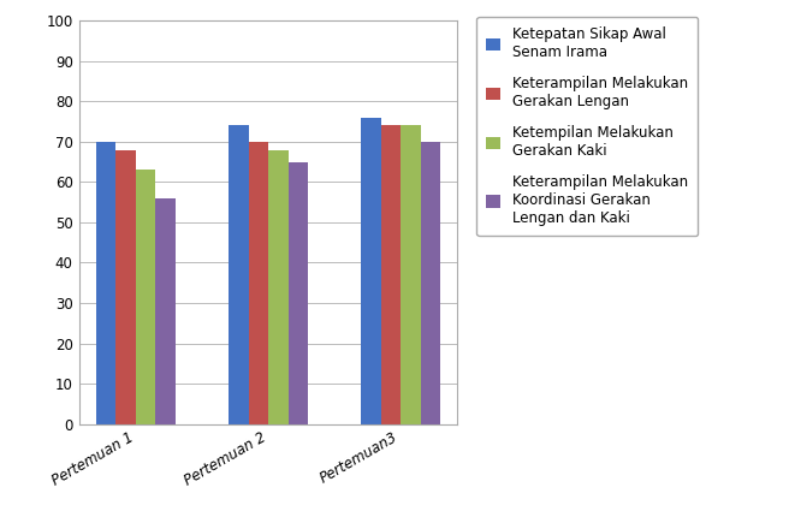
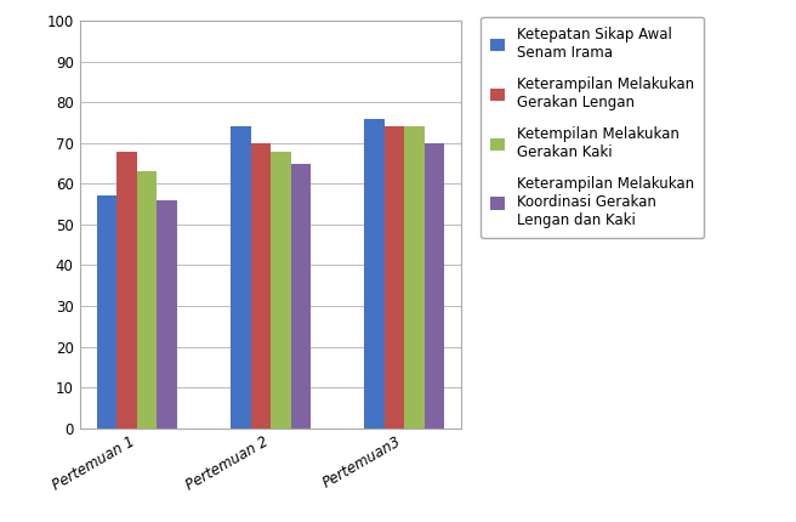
Ketepatan Sikap Awal Senam Irama/Pertemuan 1: 70 -> 57
